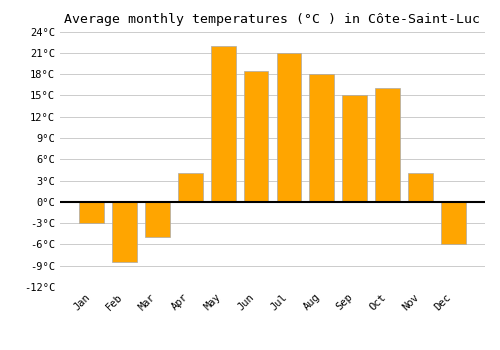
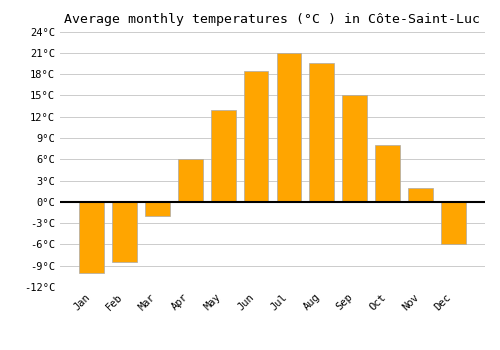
Jan: -3.0°C -> -10.0°C
Mar: -5.0°C -> -2.0°C
Apr: 4.0°C -> 6.0°C
May: 22.0°C -> 13.0°C
Aug: 18.0°C -> 19.5°C
Oct: 16.0°C -> 8.0°C
Nov: 4.0°C -> 2.0°C
